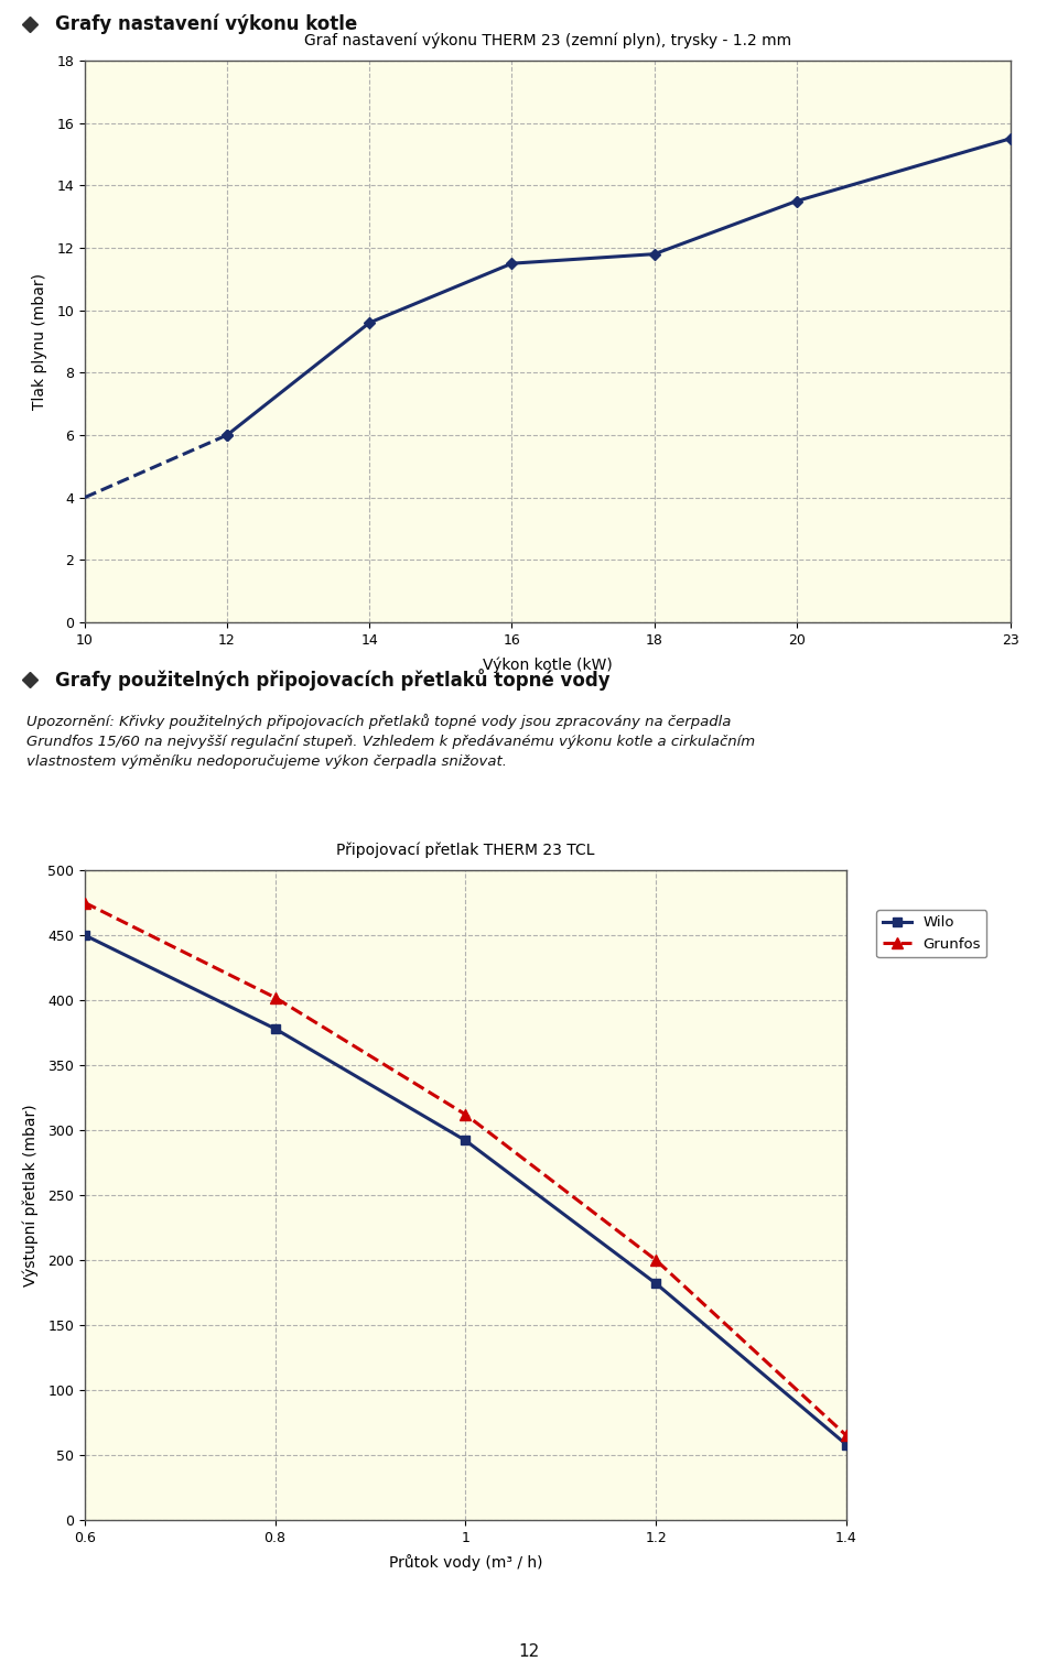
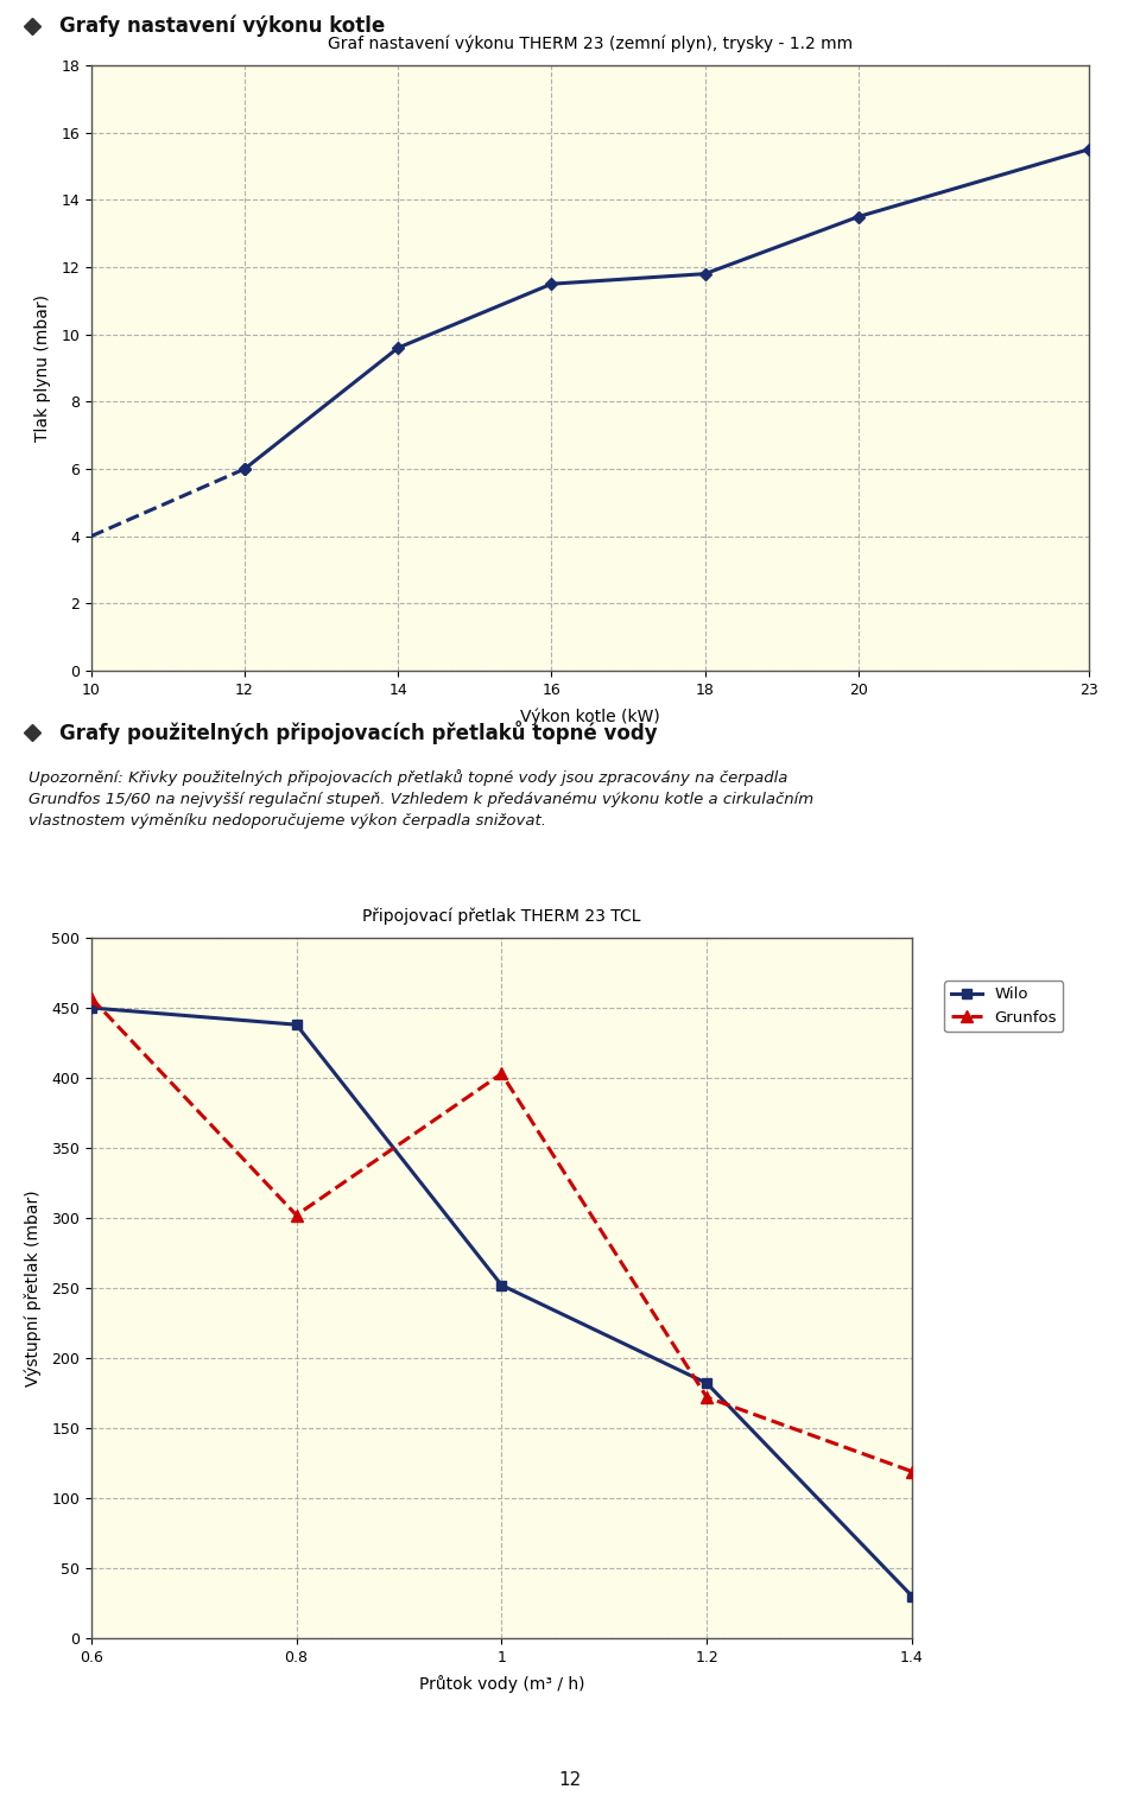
Připojovací přetlak THERM 23 TCL/Grunfos/0.6: 475 -> 457
Připojovací přetlak THERM 23 TCL/Wilo/0.8: 378 -> 438
Připojovací přetlak THERM 23 TCL/Grunfos/0.8: 402 -> 302
Připojovací přetlak THERM 23 TCL/Wilo/1: 292 -> 252
Připojovací přetlak THERM 23 TCL/Grunfos/1: 312 -> 403
Připojovací přetlak THERM 23 TCL/Grunfos/1.2: 200 -> 172
Připojovací přetlak THERM 23 TCL/Wilo/1.4: 58 -> 30
Připojovací přetlak THERM 23 TCL/Grunfos/1.4: 65 -> 119
